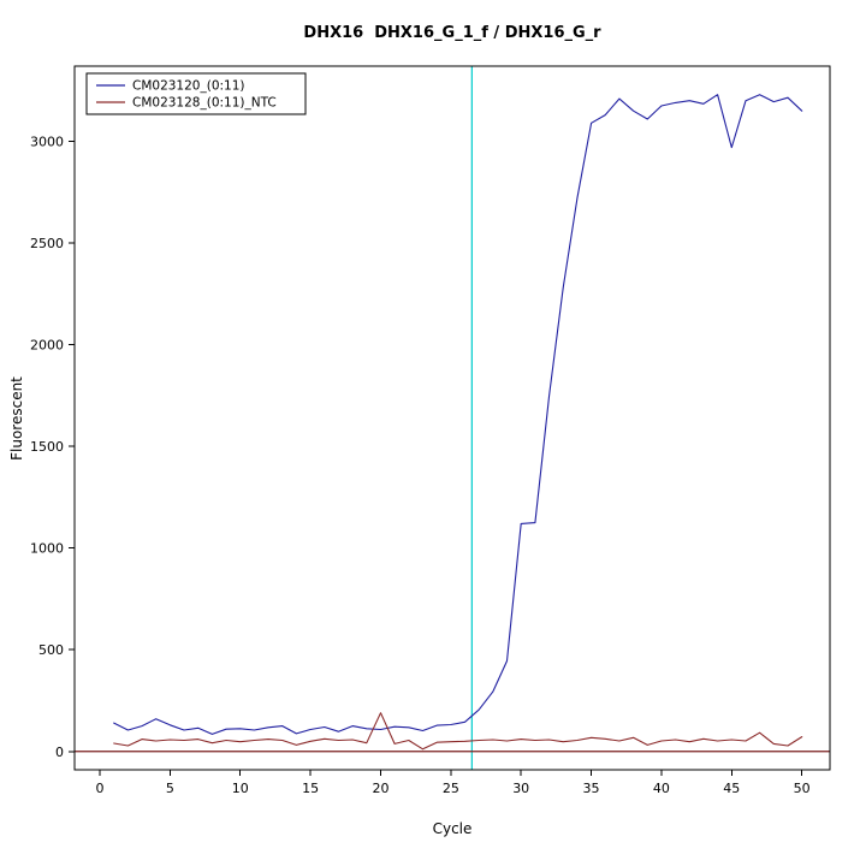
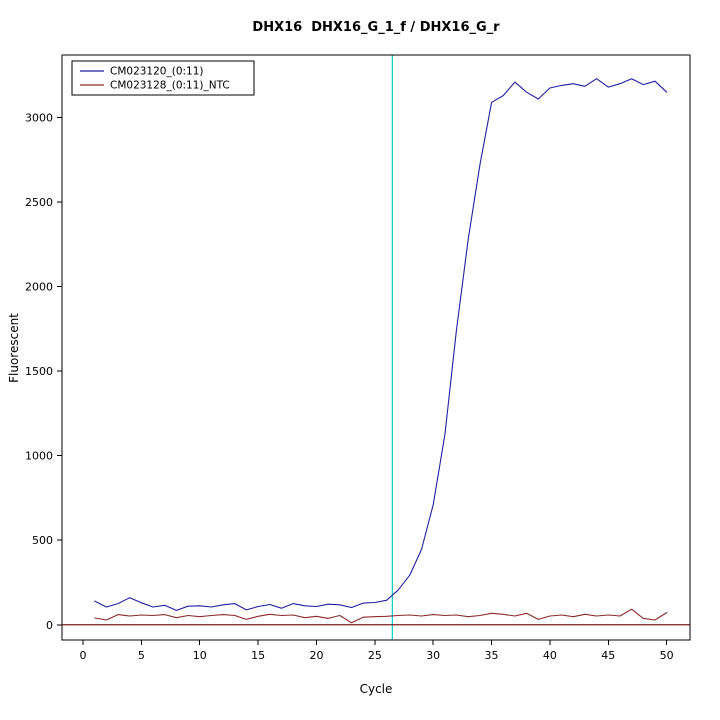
CM023128_(0:11)_NTC/20: 190 -> 50
CM023120_(0:11)/30: 1120 -> 710
CM023120_(0:11)/45: 2970 -> 3180
